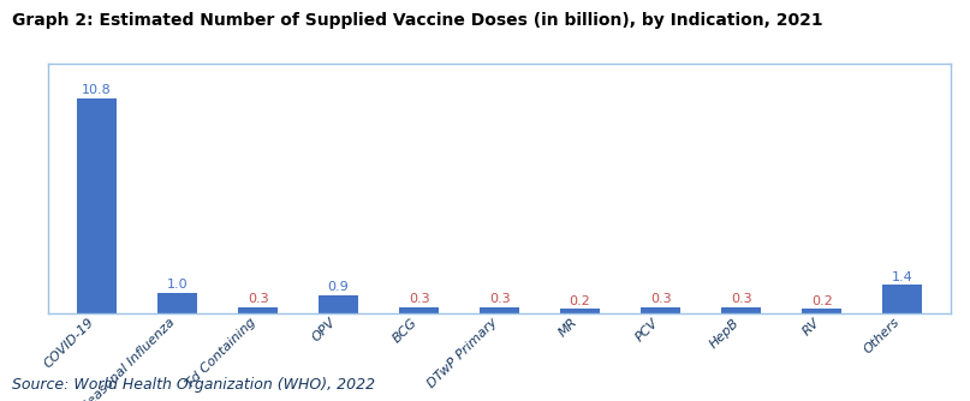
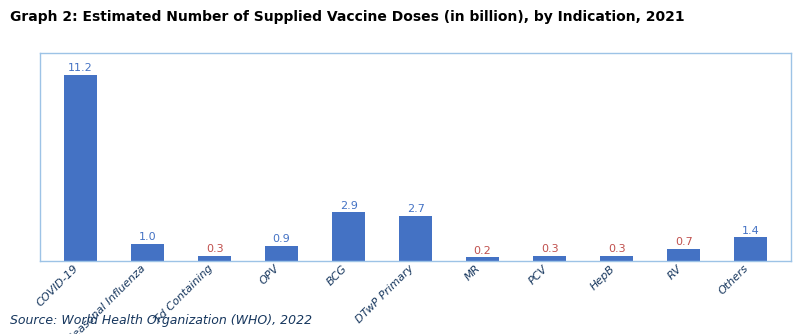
COVID-19: 10.8 -> 11.2
BCG: 0.3 -> 2.9
DTwP Primary: 0.3 -> 2.7
RV: 0.2 -> 0.7
